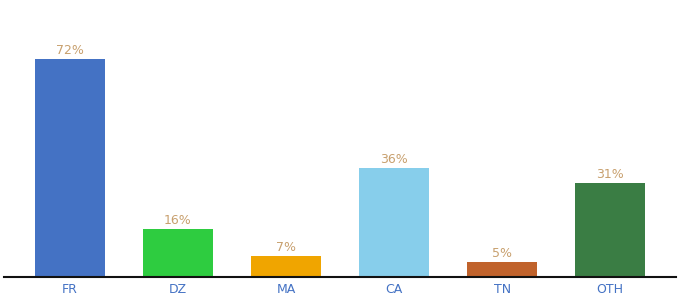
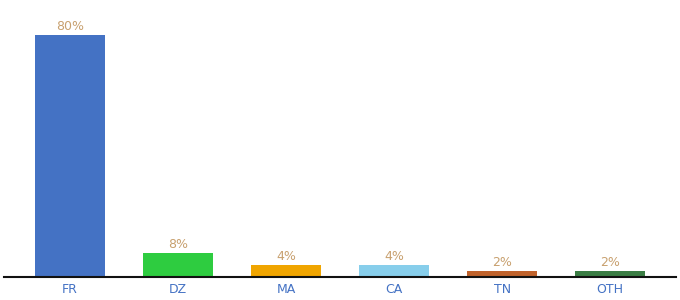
FR: 72% -> 80%
DZ: 16% -> 8%
MA: 7% -> 4%
CA: 36% -> 4%
TN: 5% -> 2%
OTH: 31% -> 2%
